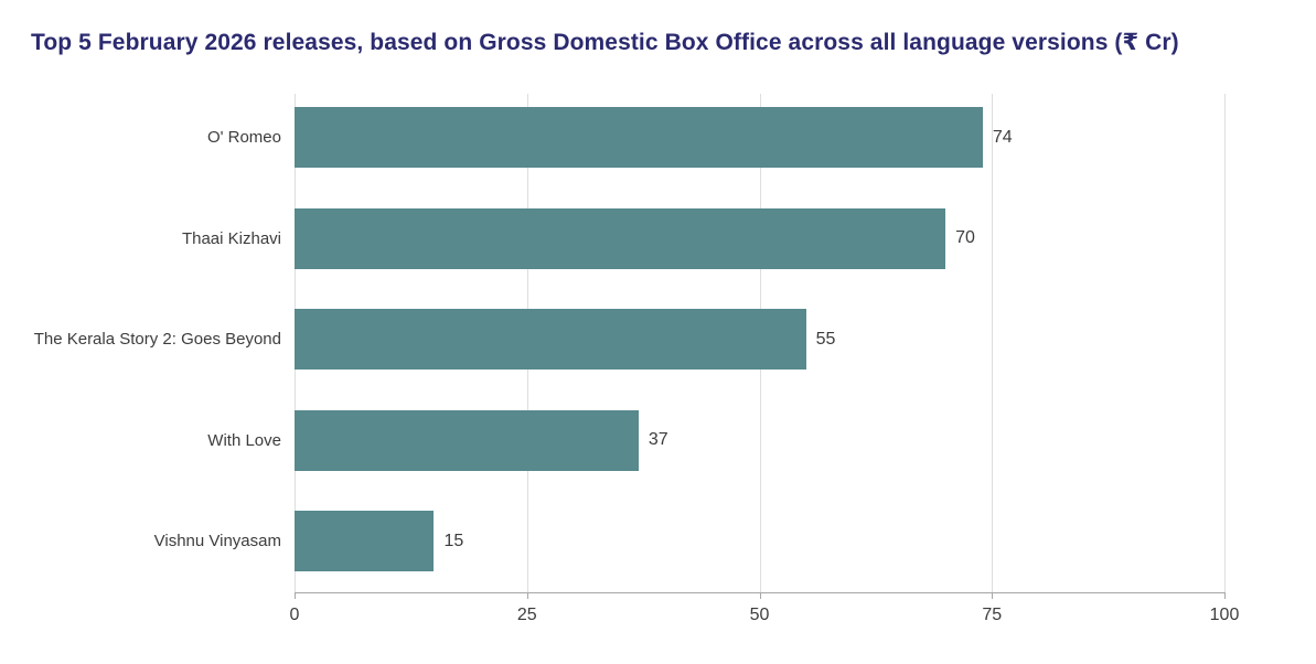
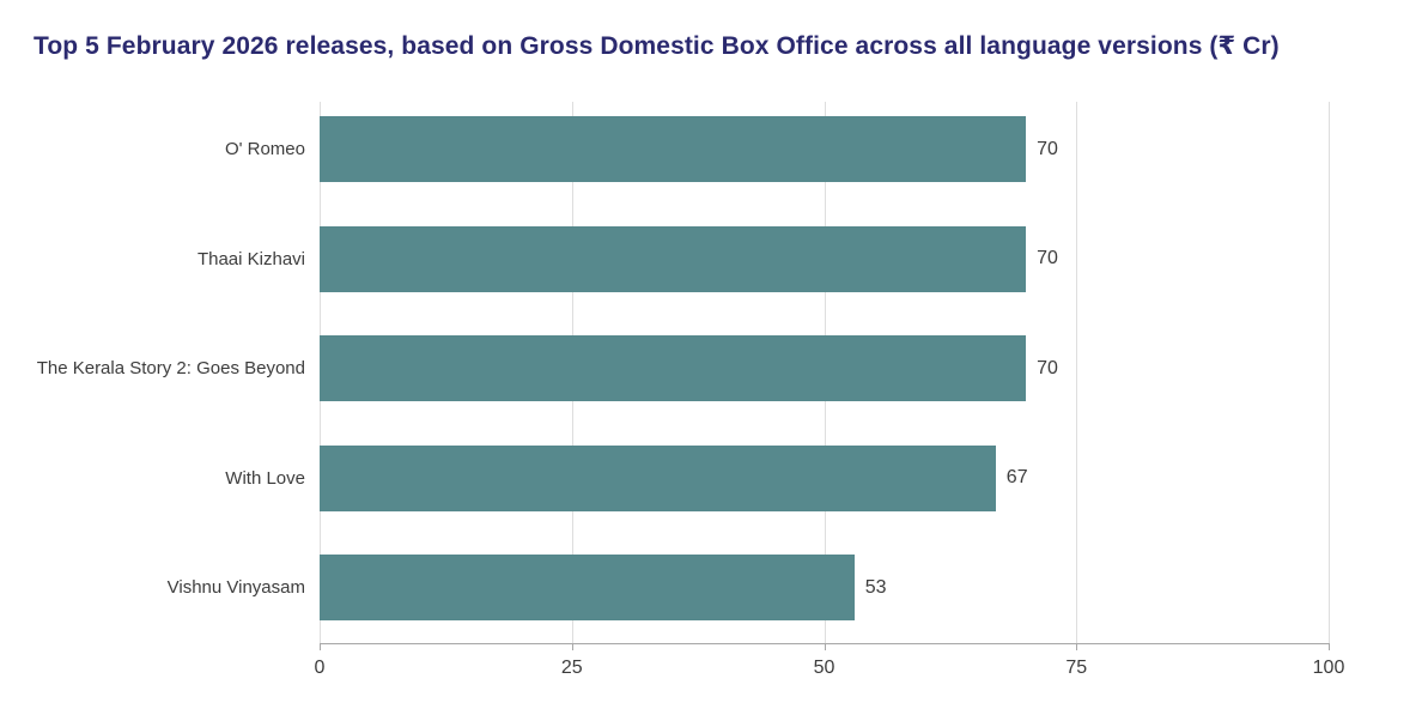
O' Romeo: 74 -> 70
The Kerala Story 2: Goes Beyond: 55 -> 70
With Love: 37 -> 67
Vishnu Vinyasam: 15 -> 53
